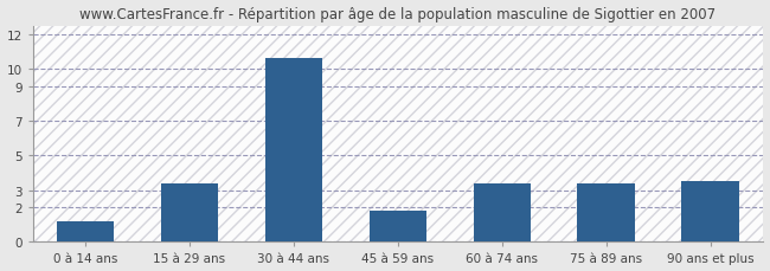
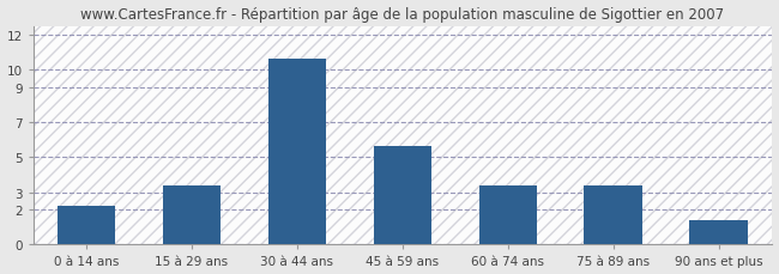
0 à 14 ans: 1.2 -> 2.2
45 à 59 ans: 1.8 -> 5.6
90 ans et plus: 3.5 -> 1.4
